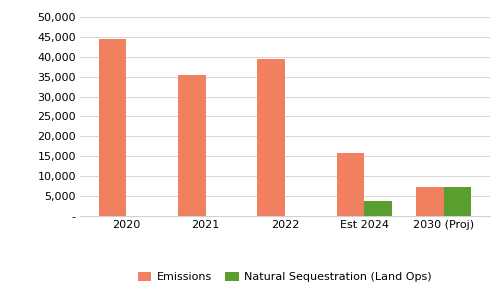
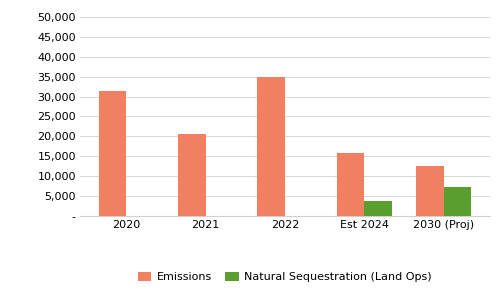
Emissions/2020: 44,500 -> 31,500
Emissions/2021: 35,300 -> 20,500
Emissions/2022: 39,500 -> 35,000
Emissions/2030 (Proj): 7,200 -> 12,500
